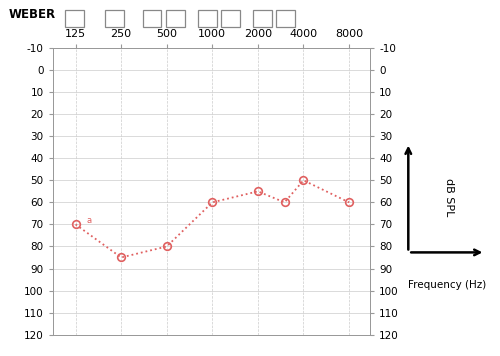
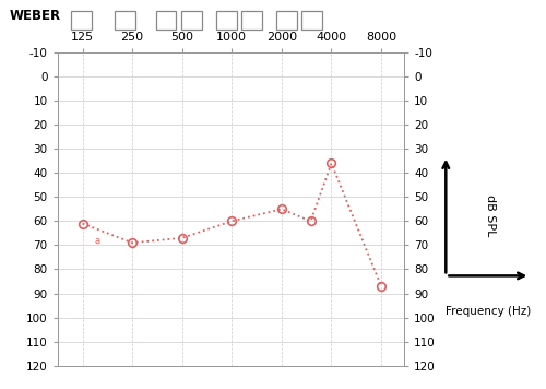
125: 70 -> 61
250: 85 -> 69
500: 80 -> 67
4000: 50 -> 36
8000: 60 -> 87
